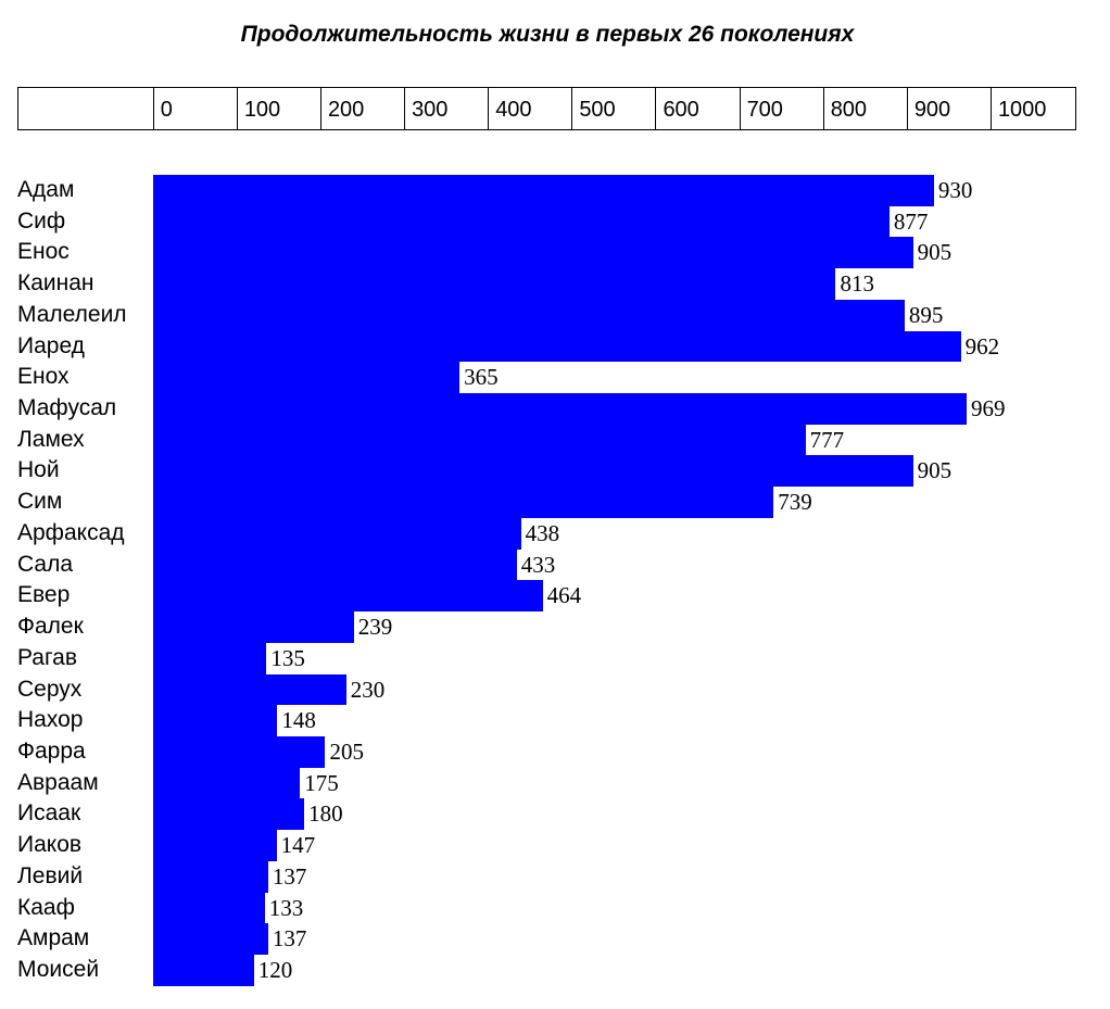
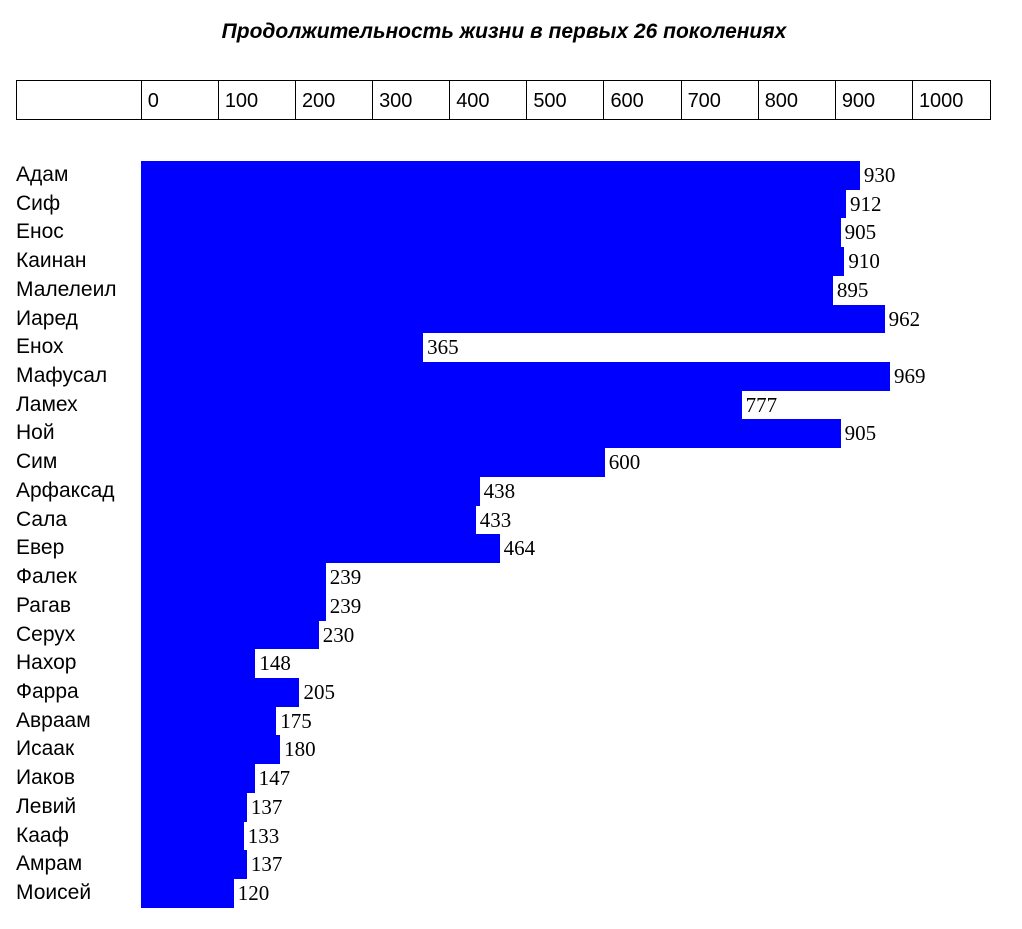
Сиф: 877 -> 912
Каинан: 813 -> 910
Сим: 739 -> 600
Рагав: 135 -> 239
